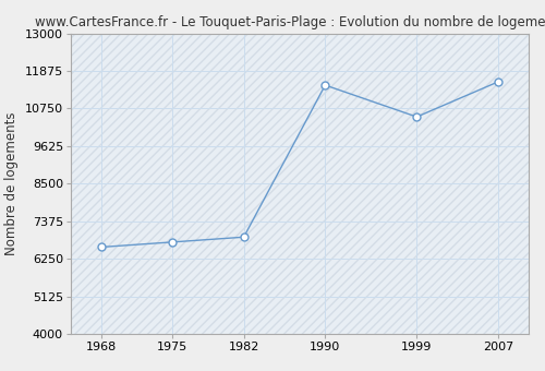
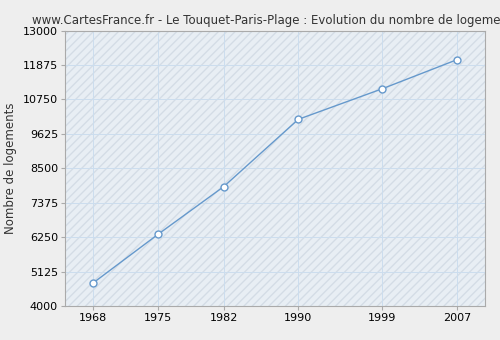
1968: 6600 -> 4750
1975: 6750 -> 6350
1982: 6900 -> 7900
1990: 11450 -> 10100
1999: 10500 -> 11100
2007: 11550 -> 12050
